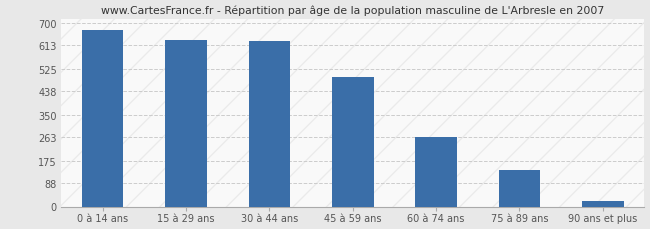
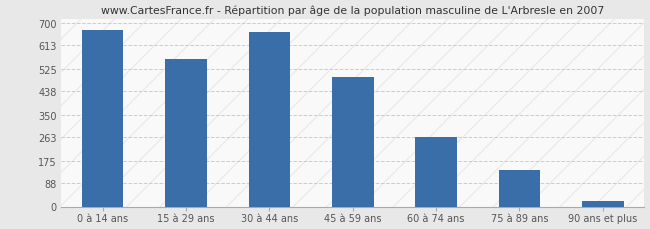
15 à 29 ans: 635 -> 562
30 à 44 ans: 630 -> 665
